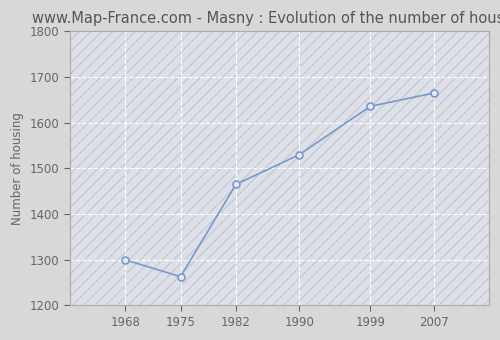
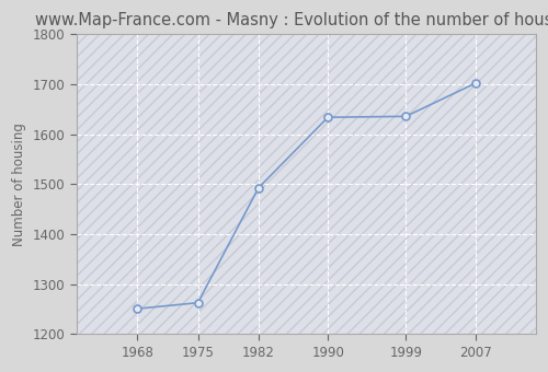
1968: 1300 -> 1251
1982: 1465 -> 1493
1990: 1530 -> 1634
2007: 1665 -> 1702
